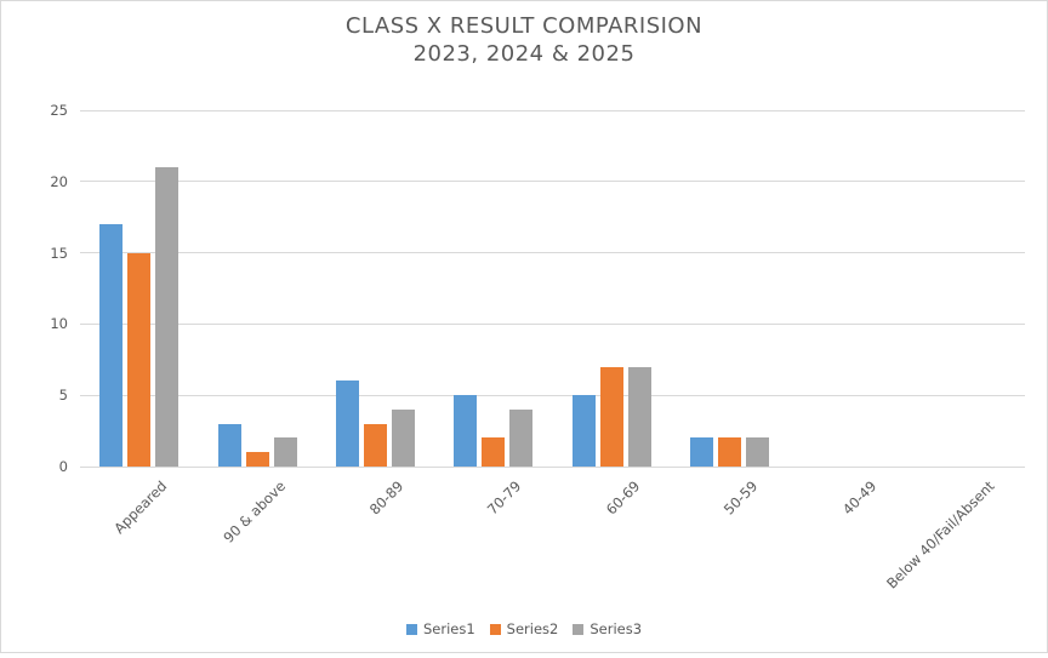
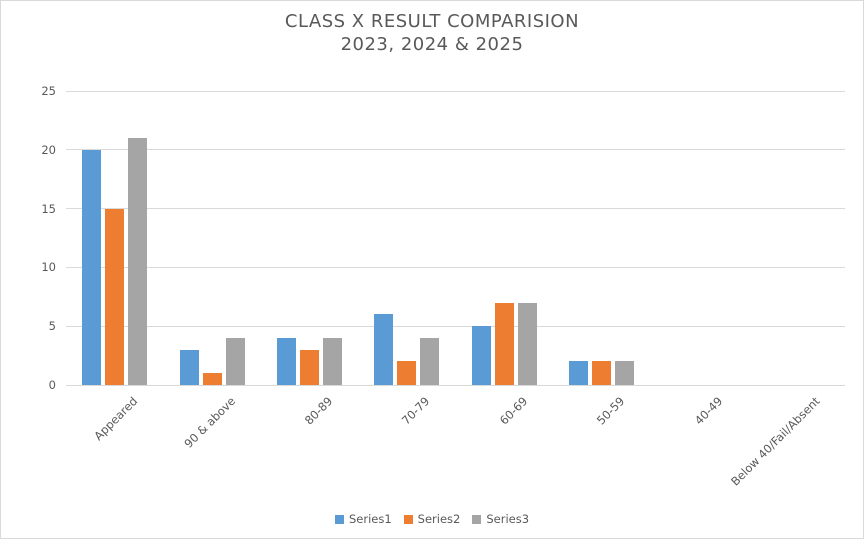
Series1/Appeared: 17 -> 20
Series3/90 & above: 2 -> 4
Series1/80-89: 6 -> 4
Series1/70-79: 5 -> 6
